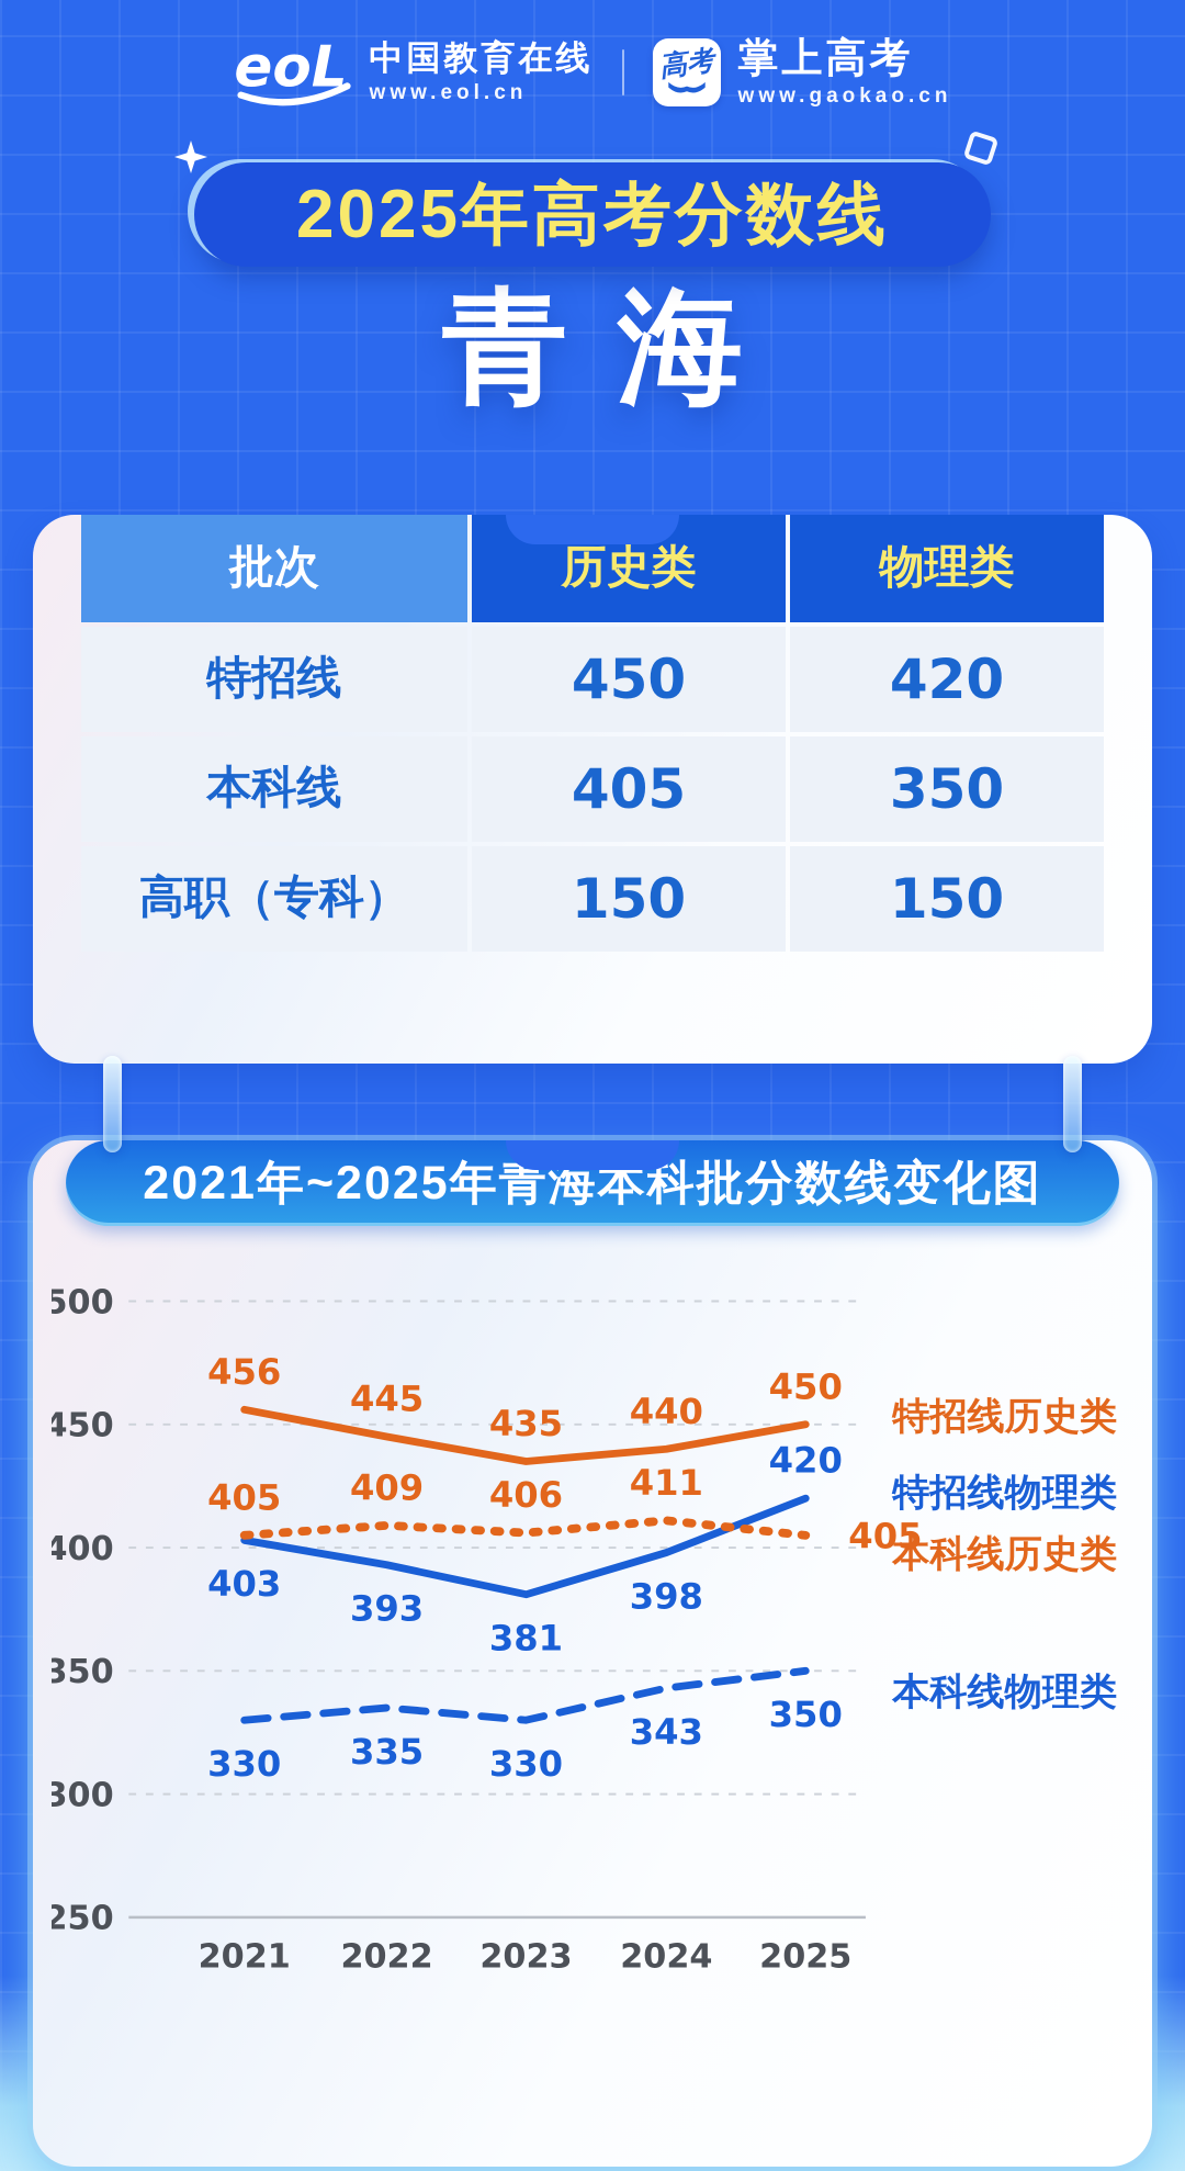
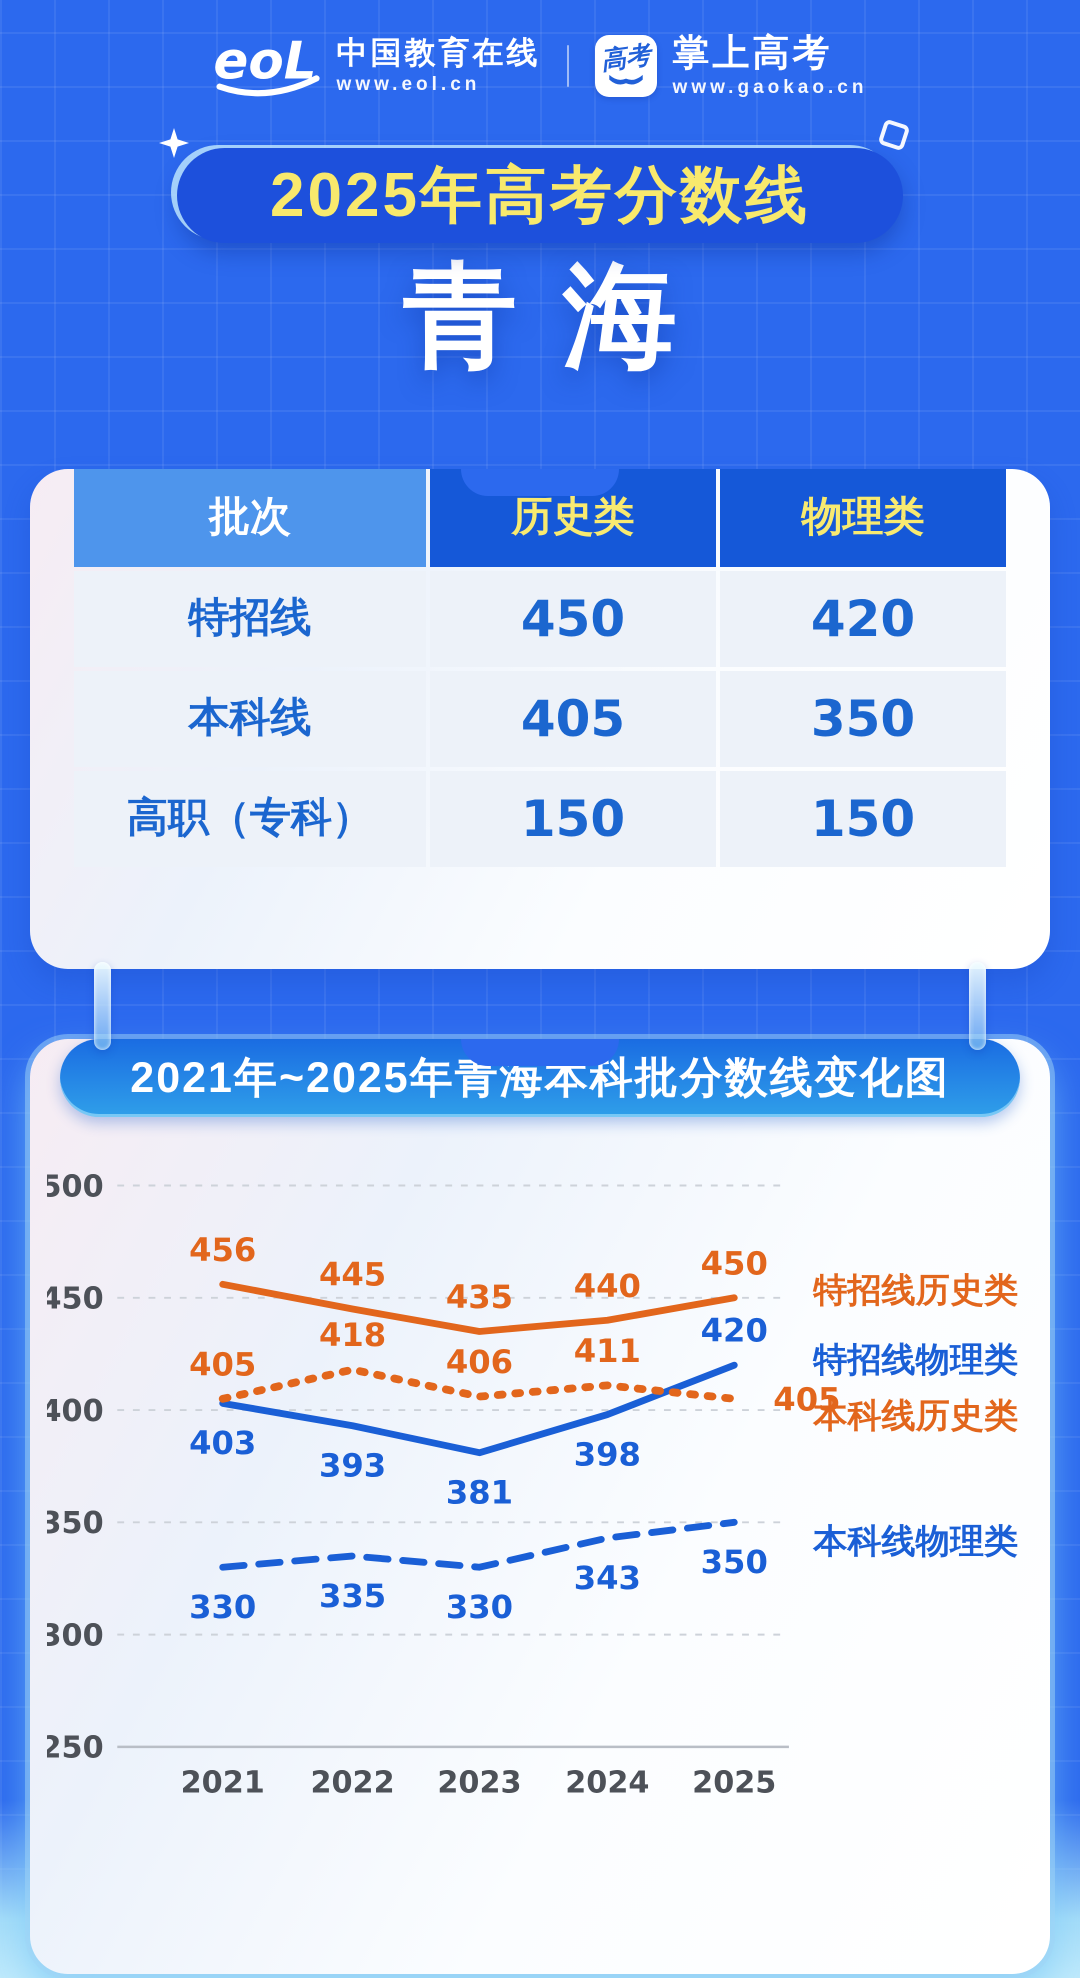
本科线历史类/2022: 409 -> 418
